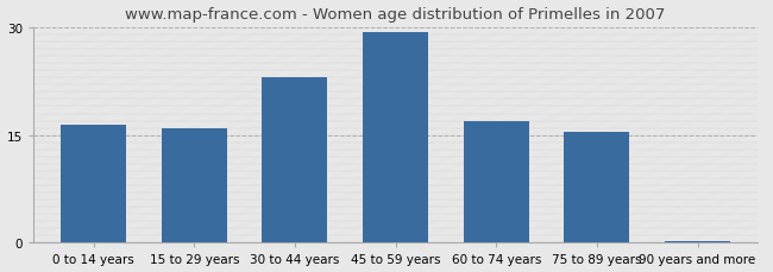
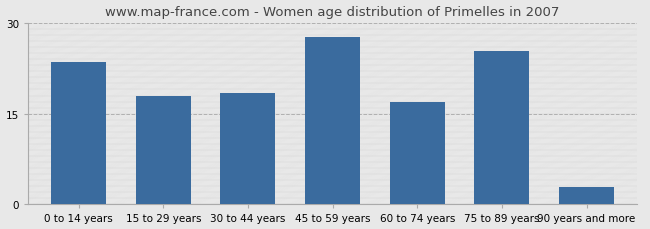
0 to 14 years: 16.5 -> 23.6
15 to 29 years: 16.0 -> 18.0
30 to 44 years: 23.0 -> 18.4
45 to 59 years: 29.3 -> 27.6
75 to 89 years: 15.5 -> 25.4
90 years and more: 0.3 -> 2.8
